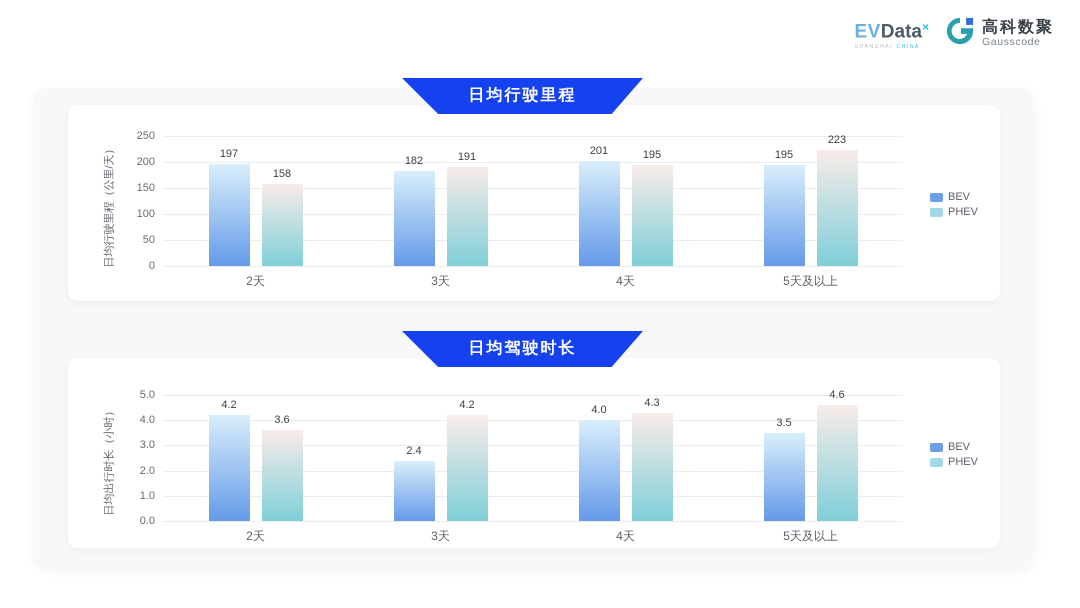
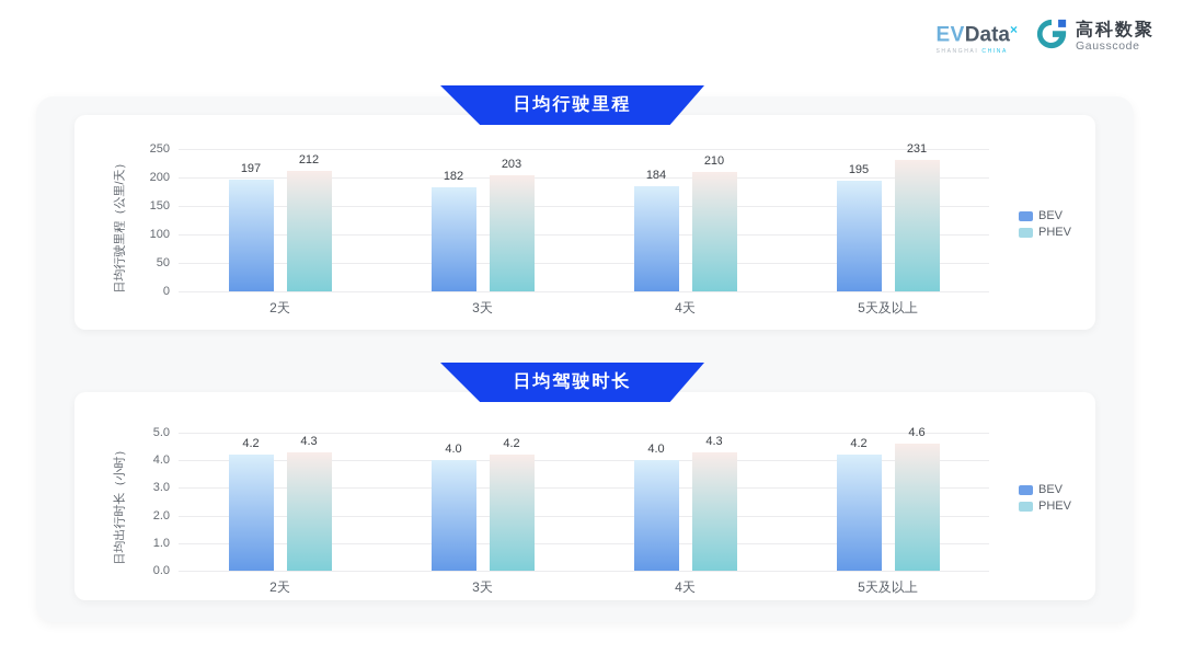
日均行驶里程/PHEV/2天: 158 -> 212
日均行驶里程/PHEV/3天: 191 -> 203
日均行驶里程/BEV/4天: 201 -> 184
日均行驶里程/PHEV/4天: 195 -> 210
日均行驶里程/PHEV/5天及以上: 223 -> 231
日均驾驶时长/PHEV/2天: 3.6 -> 4.3
日均驾驶时长/BEV/3天: 2.4 -> 4.0
日均驾驶时长/BEV/5天及以上: 3.5 -> 4.2
